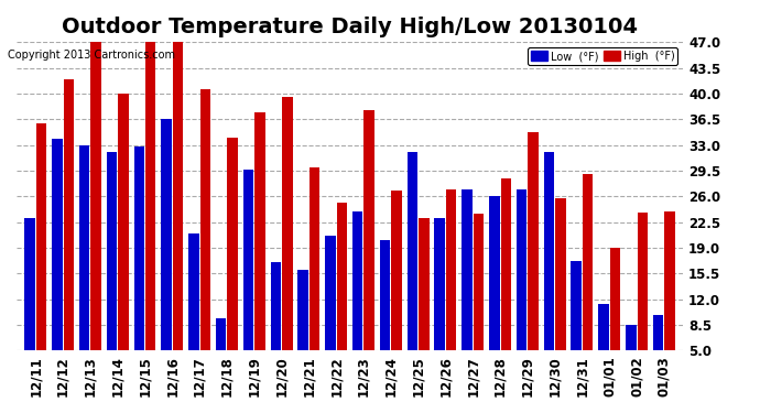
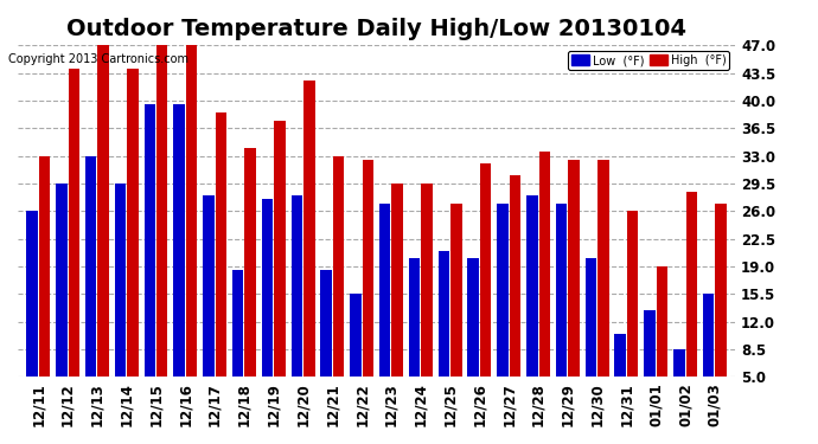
Low (°F)/12/11: 23.0 -> 26.0
High (°F)/12/11: 36.0 -> 33.0
Low (°F)/12/12: 33.8 -> 29.5
High (°F)/12/12: 42.0 -> 44.0
Low (°F)/12/14: 32.0 -> 29.5
High (°F)/12/14: 40.0 -> 44.0
Low (°F)/12/15: 32.8 -> 39.5
Low (°F)/12/16: 36.6 -> 39.5
Low (°F)/12/17: 21.0 -> 28.0
High (°F)/12/17: 40.6 -> 38.5
Low (°F)/12/18: 9.4 -> 18.5
Low (°F)/12/19: 29.6 -> 27.5
Low (°F)/12/20: 17.0 -> 28.0
High (°F)/12/20: 39.6 -> 42.5
Low (°F)/12/21: 16.0 -> 18.5
High (°F)/12/21: 30.0 -> 33.0
Low (°F)/12/22: 20.6 -> 15.5
High (°F)/12/22: 25.2 -> 32.5
Low (°F)/12/23: 24.0 -> 27.0
High (°F)/12/23: 37.8 -> 29.5
High (°F)/12/24: 26.8 -> 29.5
Low (°F)/12/25: 32.0 -> 21.0
High (°F)/12/25: 23.0 -> 27.0
Low (°F)/12/26: 23.0 -> 20.0
High (°F)/12/26: 27.0 -> 32.0
High (°F)/12/27: 23.6 -> 30.5
Low (°F)/12/28: 26.0 -> 28.0
High (°F)/12/28: 28.4 -> 33.5
High (°F)/12/29: 34.8 -> 32.5
Low (°F)/12/30: 32.0 -> 20.0
High (°F)/12/30: 25.8 -> 32.5
Low (°F)/12/31: 17.2 -> 10.5
High (°F)/12/31: 29.0 -> 26.0
Low (°F)/01/01: 11.4 -> 13.5
High (°F)/01/02: 23.8 -> 28.5
Low (°F)/01/03: 9.8 -> 15.5
High (°F)/01/03: 24.0 -> 27.0
